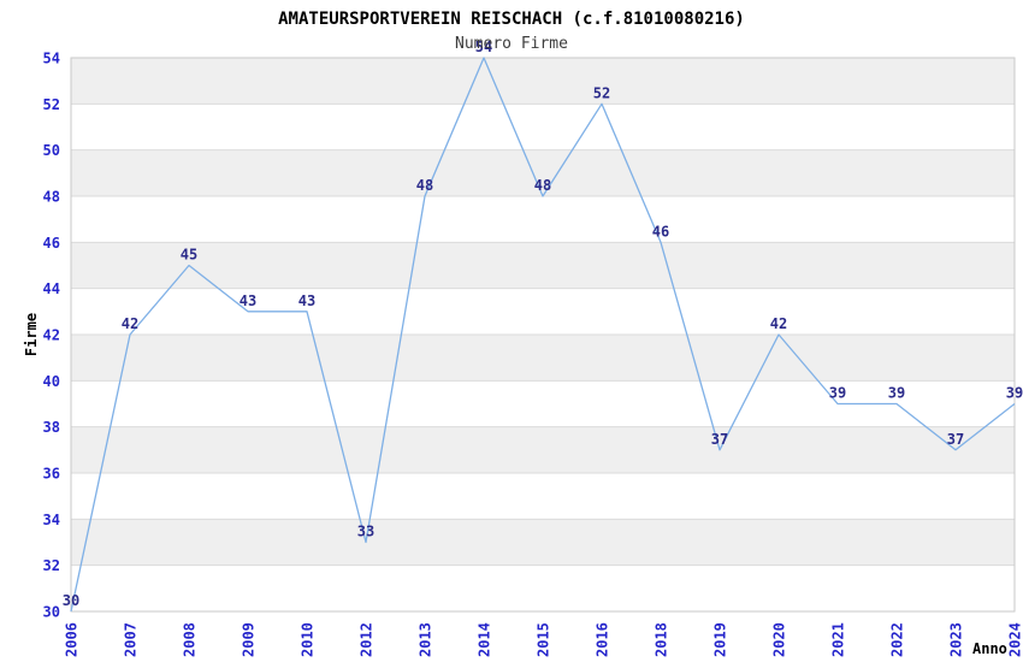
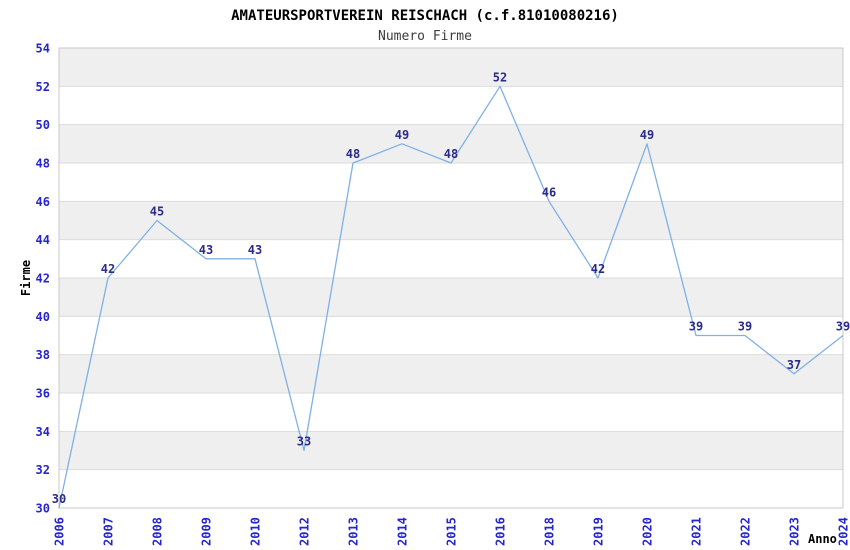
2014: 54 -> 49
2019: 37 -> 42
2020: 42 -> 49
